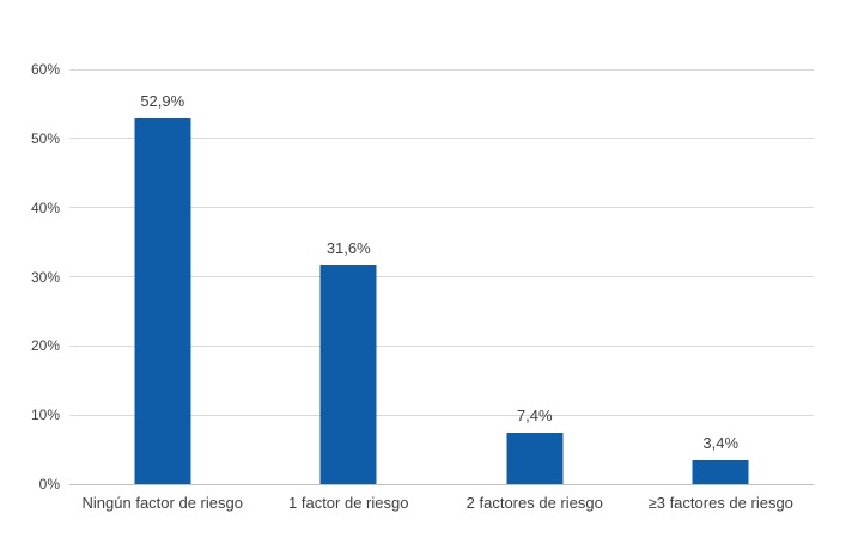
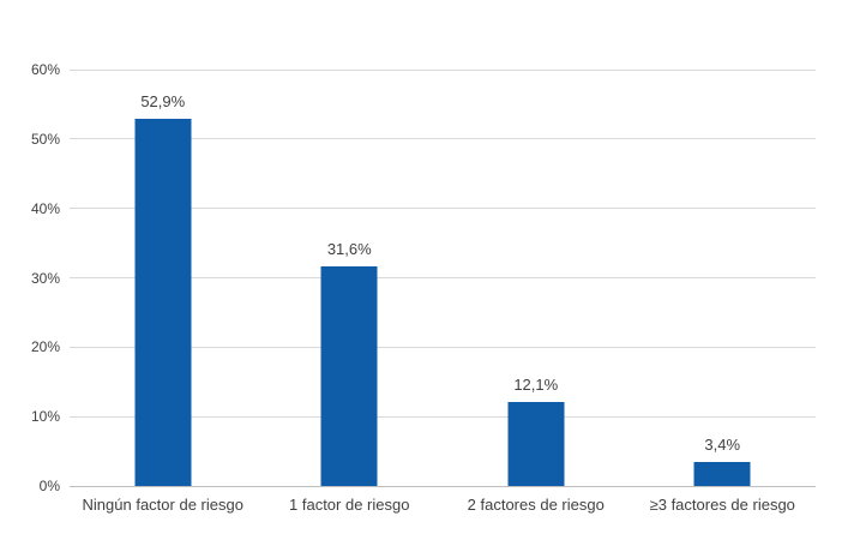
2 factores de riesgo: 7,4% -> 12,1%
